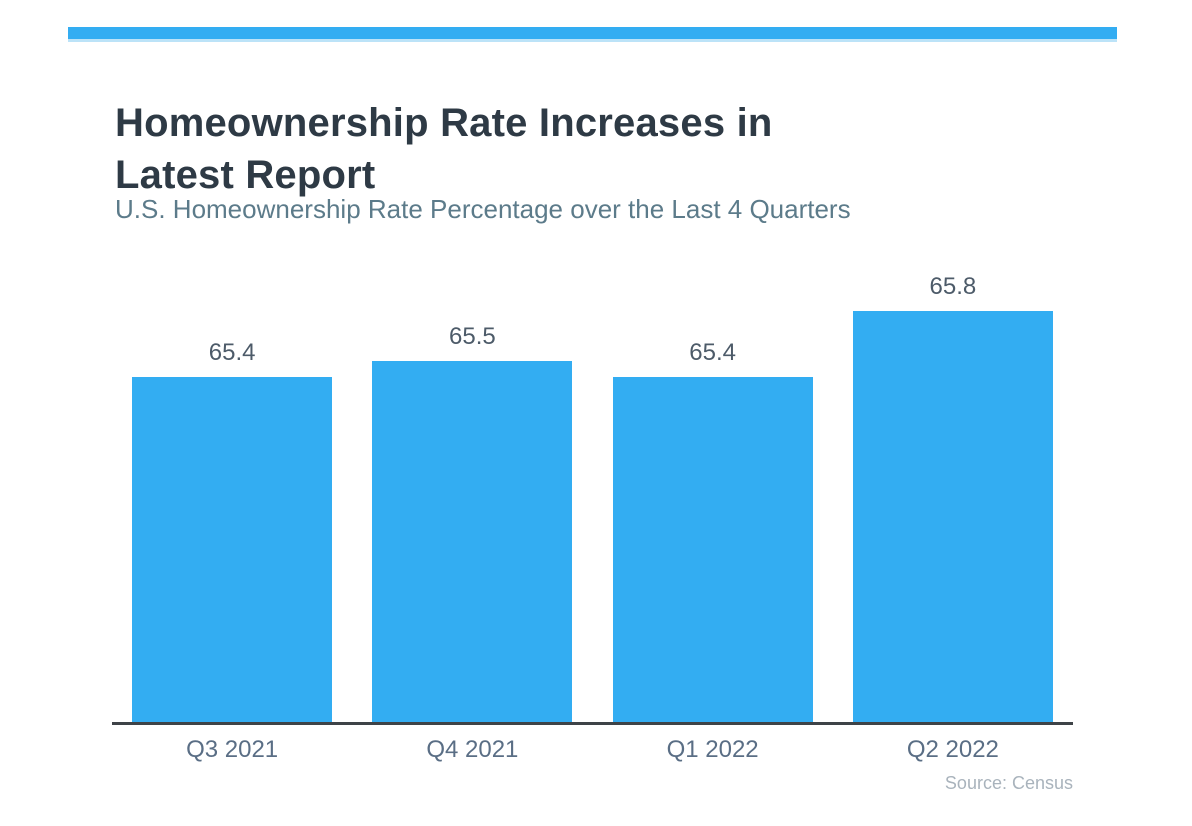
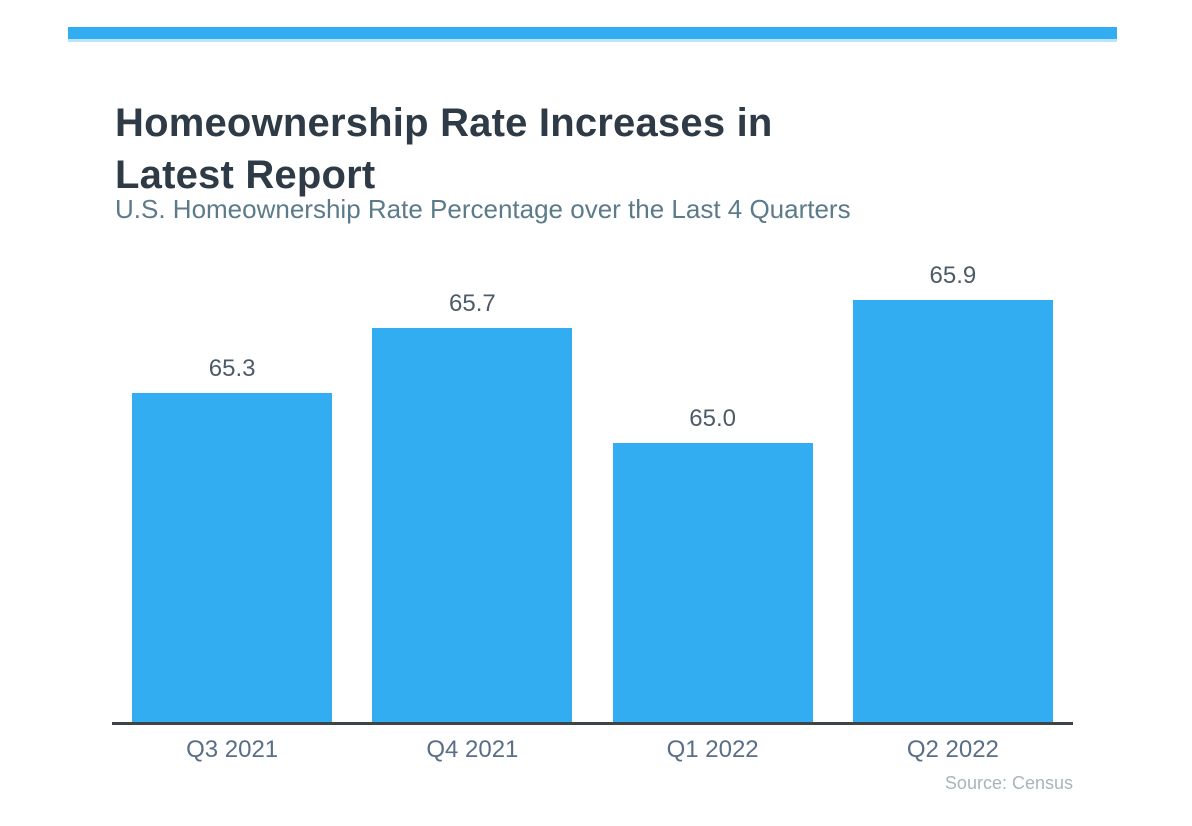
Q3 2021: 65.4 -> 65.3
Q4 2021: 65.5 -> 65.7
Q1 2022: 65.4 -> 65.0
Q2 2022: 65.8 -> 65.9
